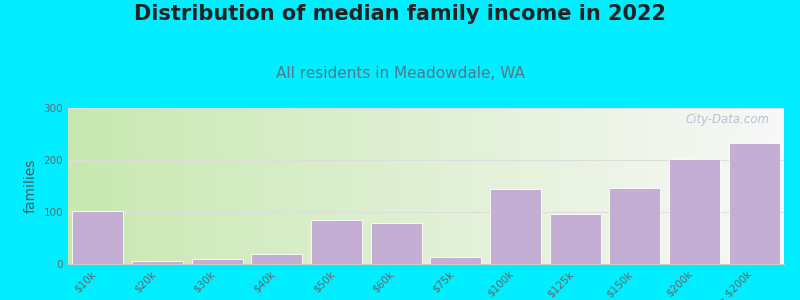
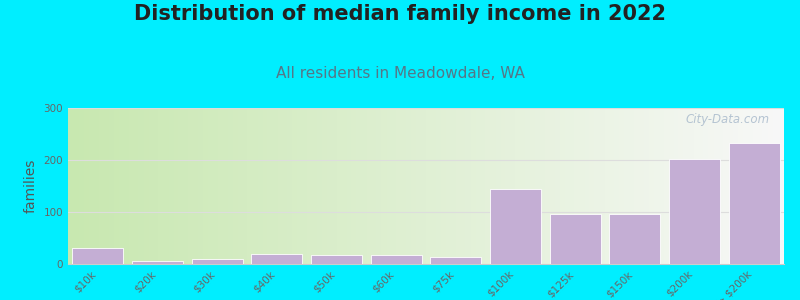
$10k: 102 -> 30
$50k: 84 -> 18
$60k: 78 -> 18
$150k: 146 -> 97
